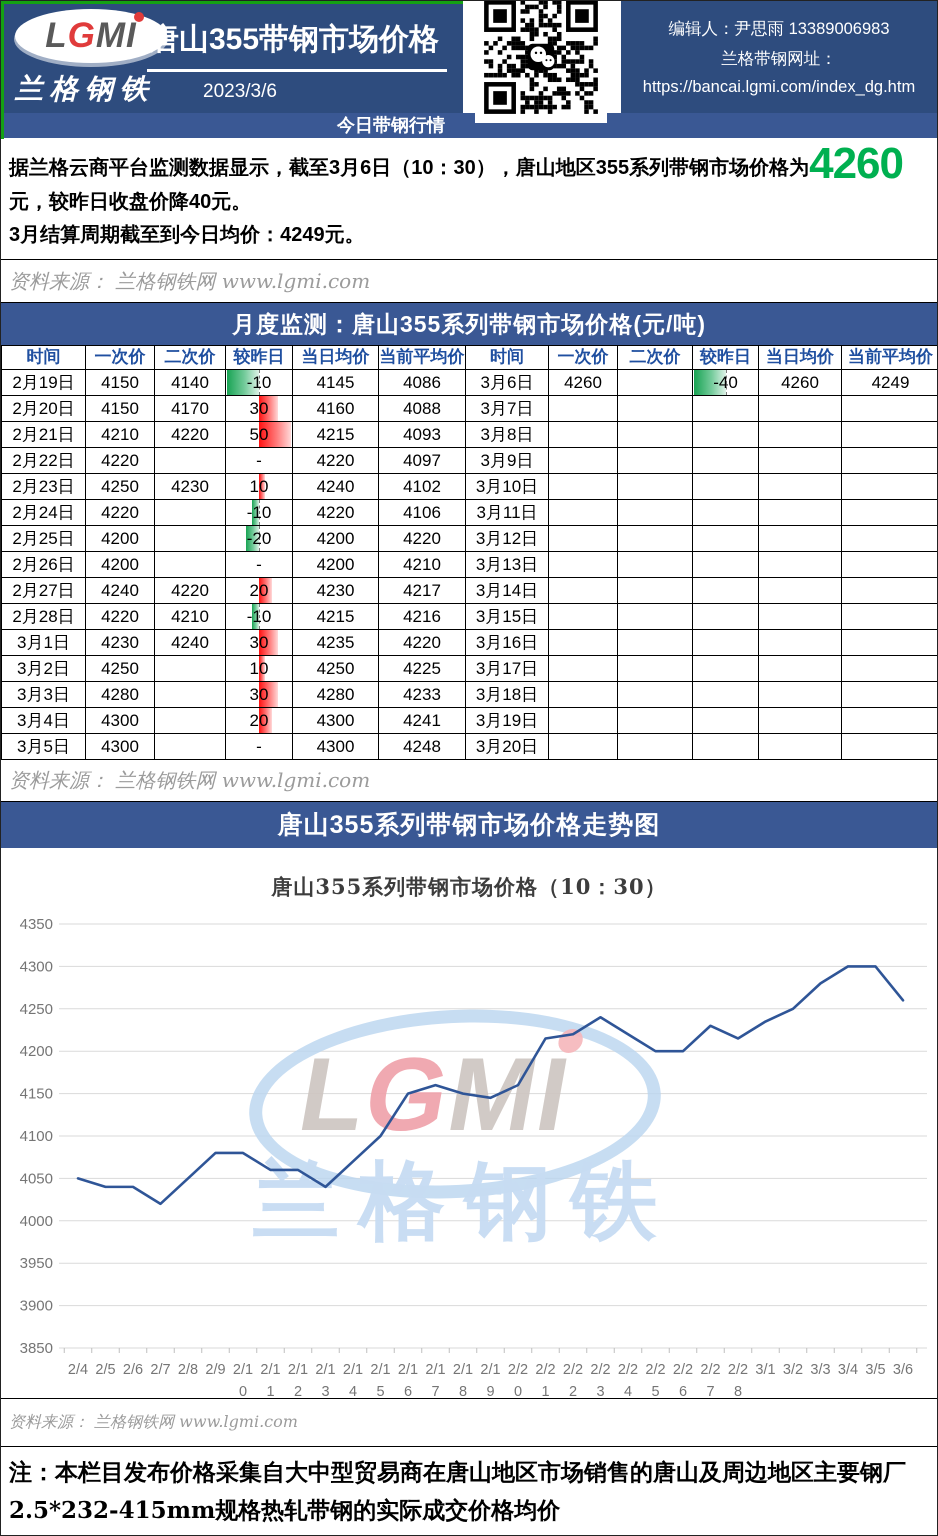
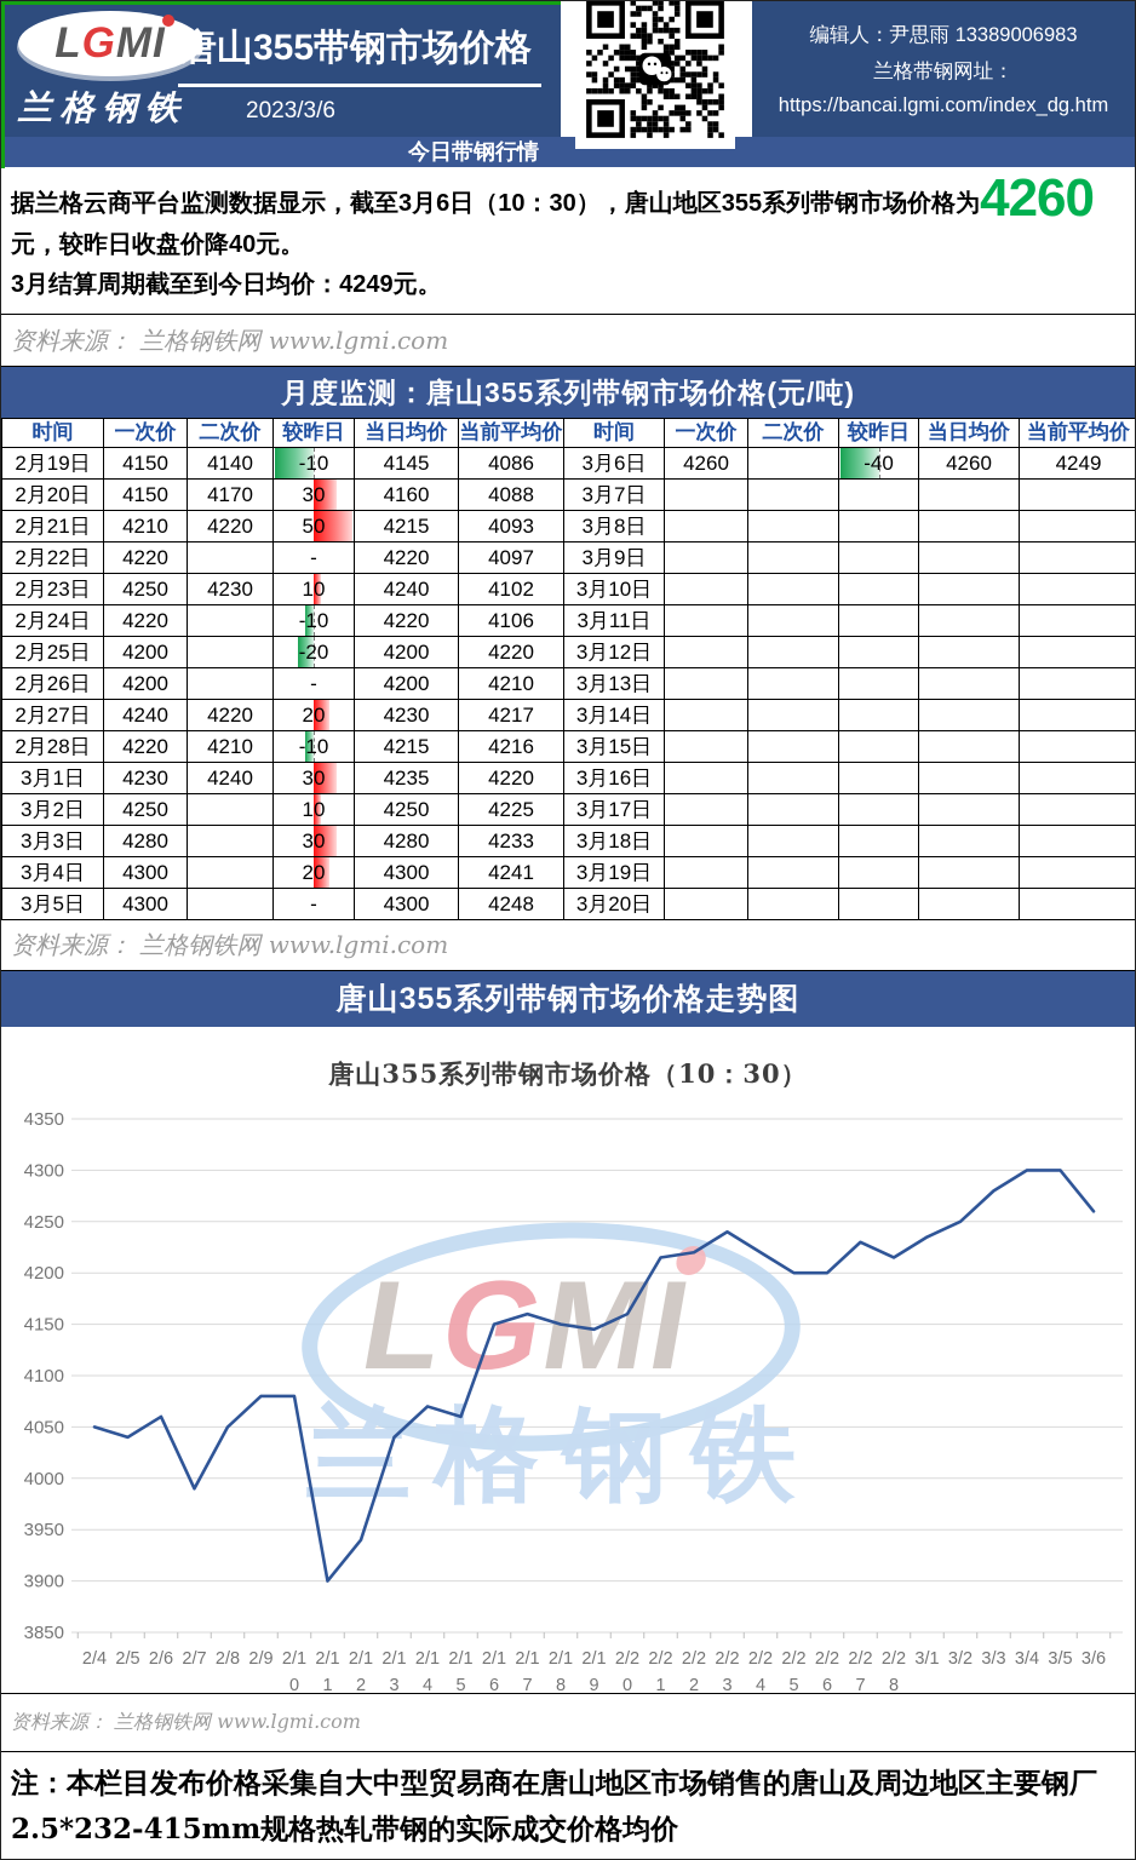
2/6: 4040 -> 4060
2/7: 4020 -> 3990
2/11: 4060 -> 3900
2/12: 4060 -> 3940
2/15: 4100 -> 4060
